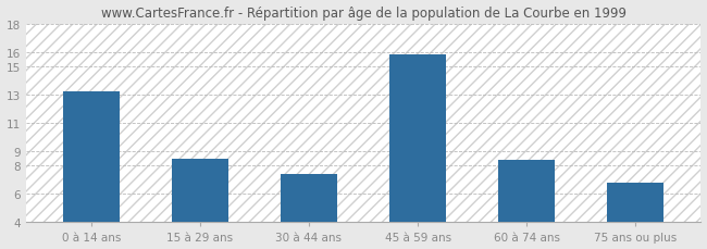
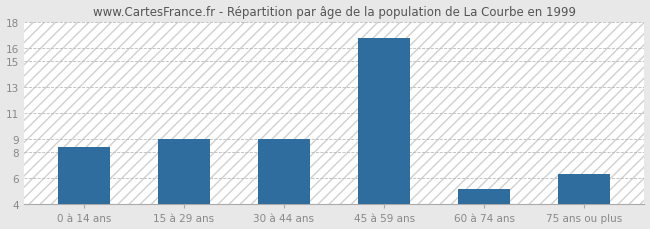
0 à 14 ans: 13.2 -> 8.4
15 à 29 ans: 8.5 -> 9.0
30 à 44 ans: 7.4 -> 9.0
45 à 59 ans: 15.8 -> 16.7
60 à 74 ans: 8.4 -> 5.2
75 ans ou plus: 6.8 -> 6.3
